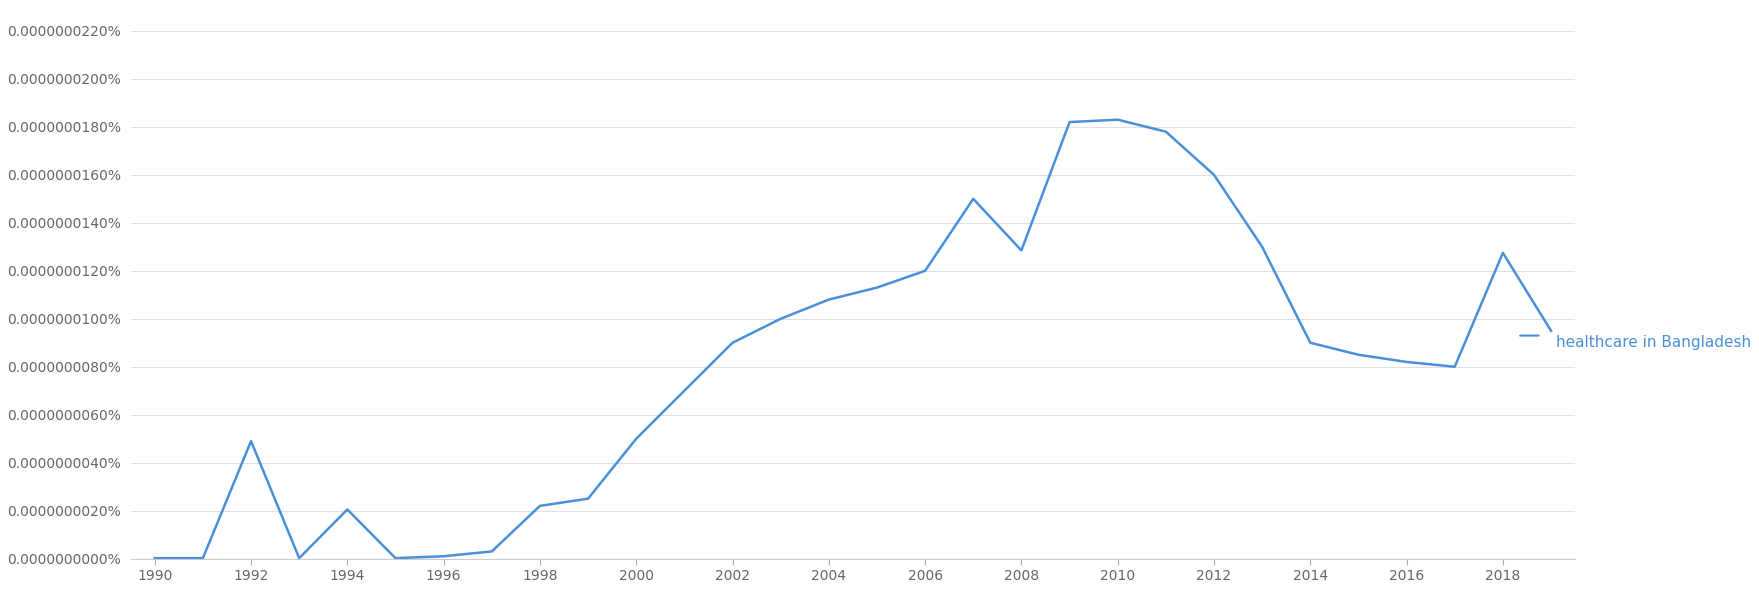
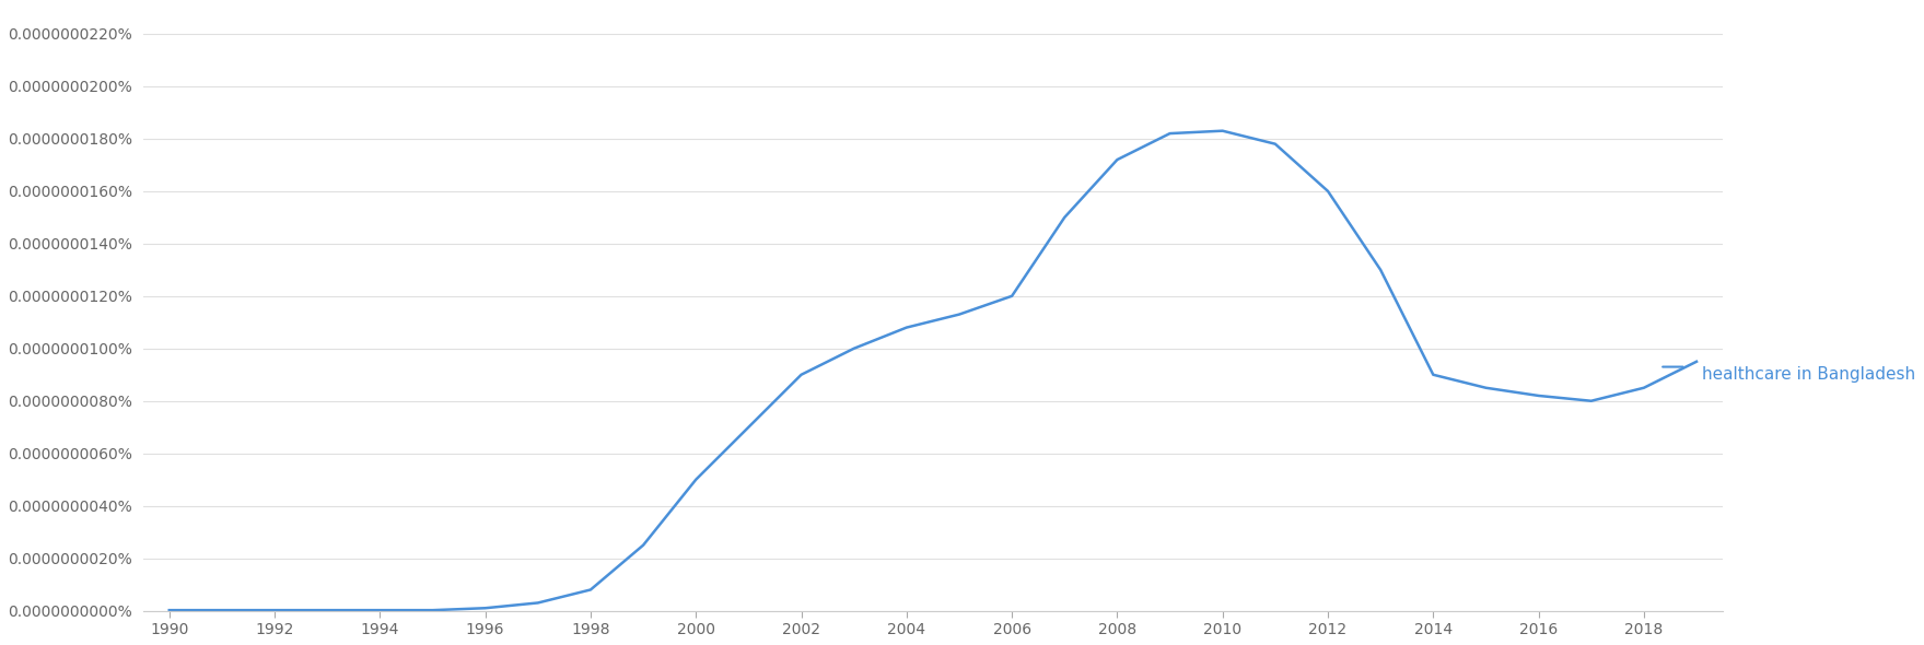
1992: 0.00000000490% -> 0.00000000002%
1994: 0.00000000205% -> 0.00000000002%
1998: 0.00000000220% -> 0.00000000080%
2008: 0.00000001285% -> 0.00000001720%
2018: 0.00000001275% -> 0.00000000850%
